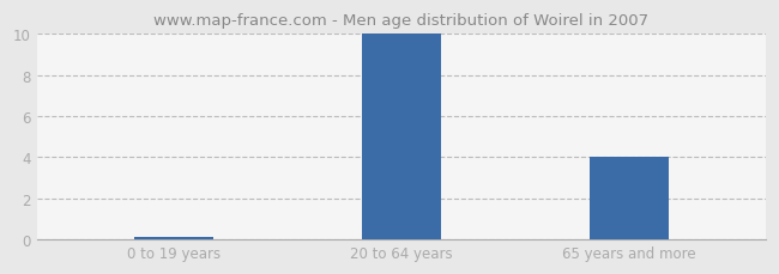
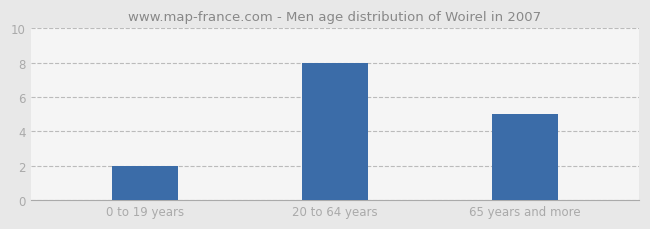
0 to 19 years: 0.1 -> 2.0
20 to 64 years: 10.0 -> 8.0
65 years and more: 4.0 -> 5.0
